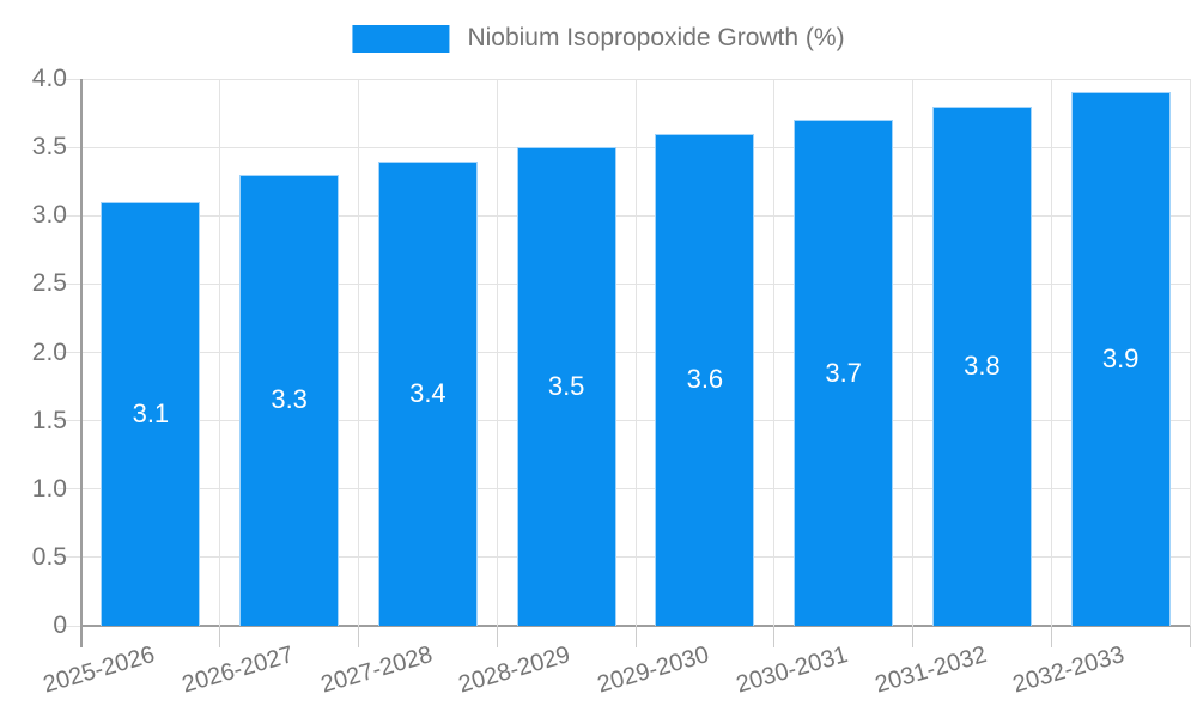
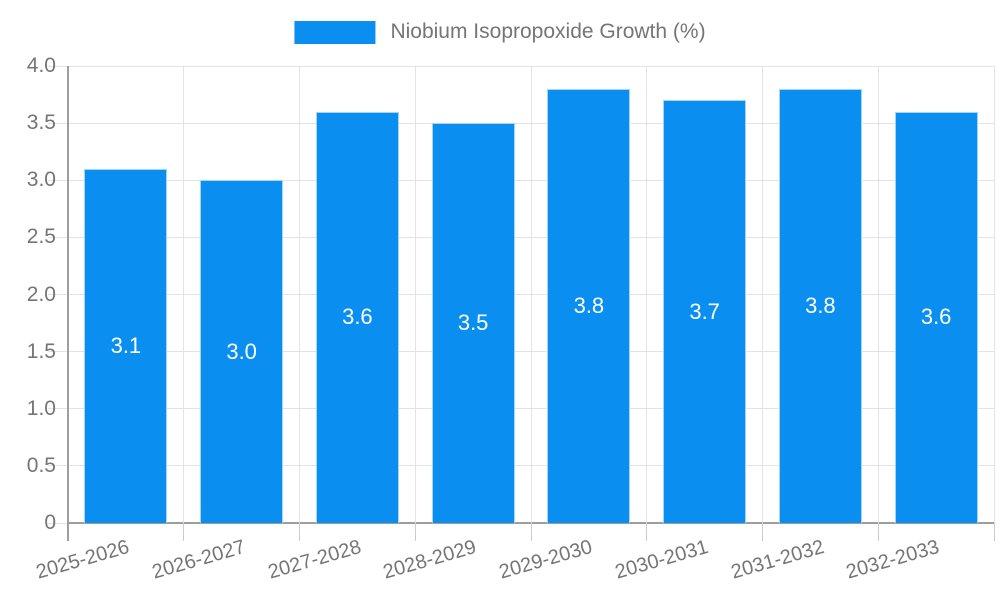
2026-2027: 3.3 -> 3.0
2027-2028: 3.4 -> 3.6
2029-2030: 3.6 -> 3.8
2032-2033: 3.9 -> 3.6
